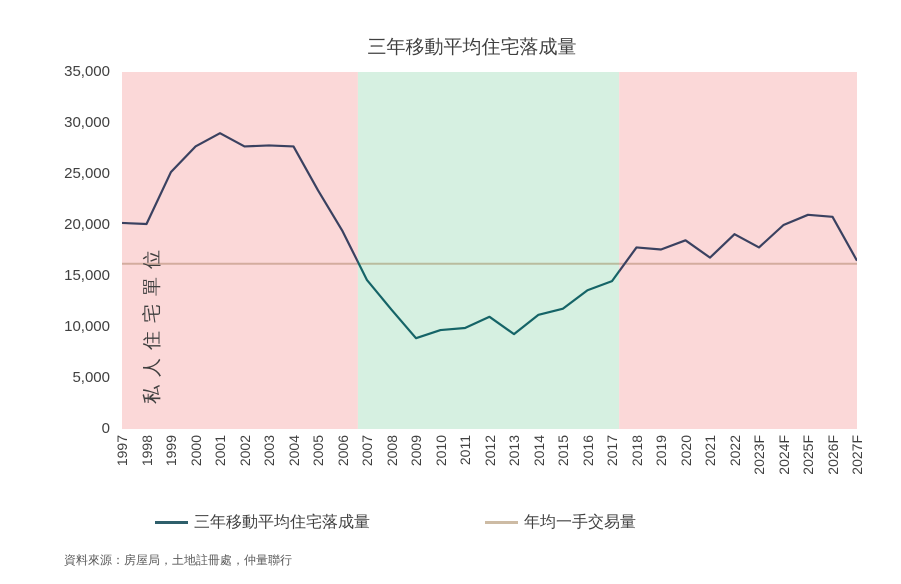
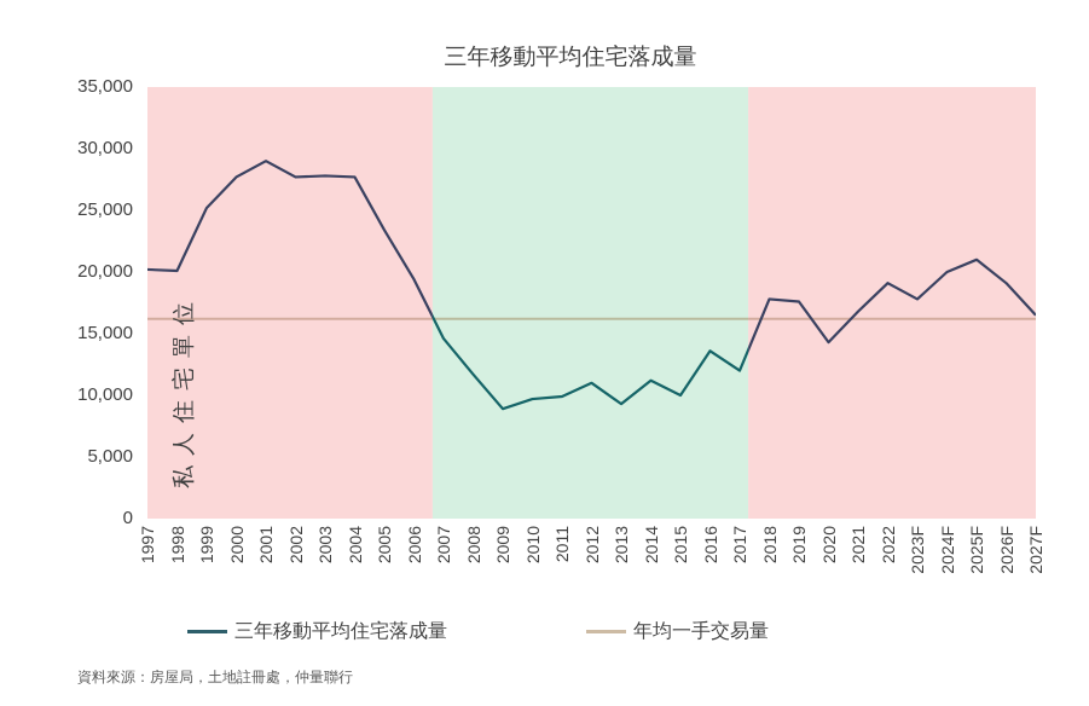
2015: 11800 -> 10000
2017: 14500 -> 12000
2020: 18500 -> 14300
2026F: 20800 -> 19100
